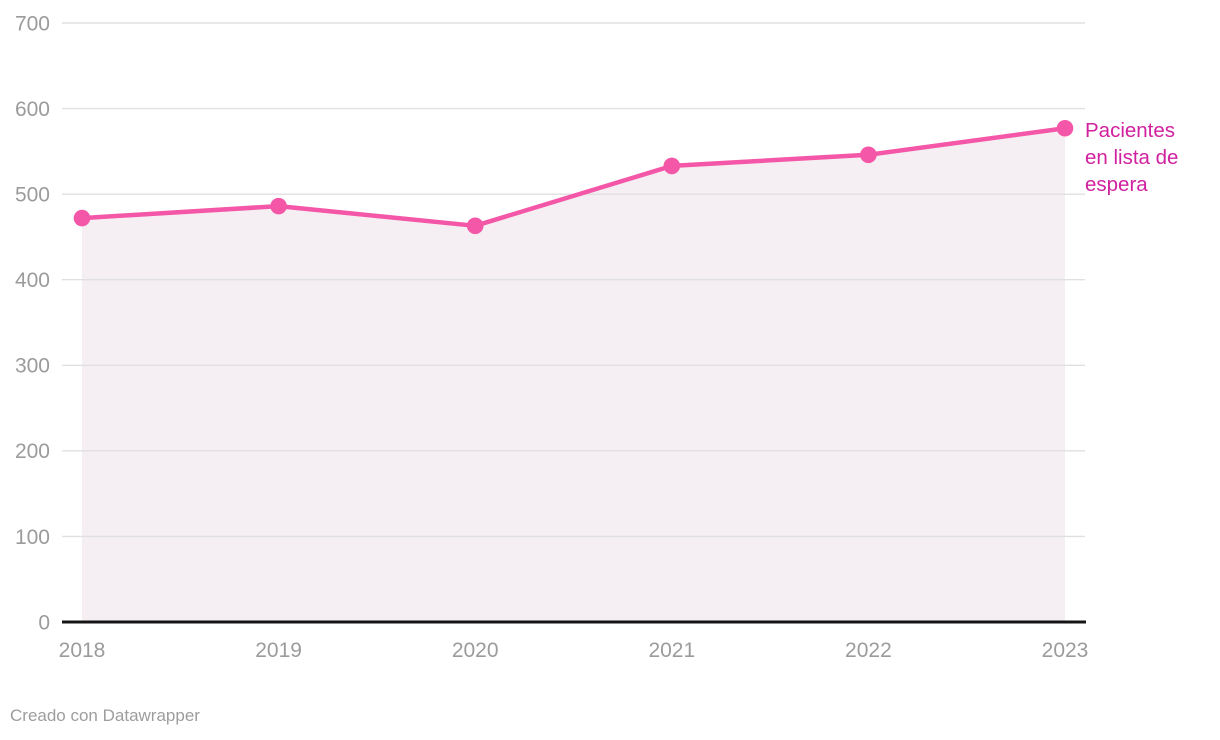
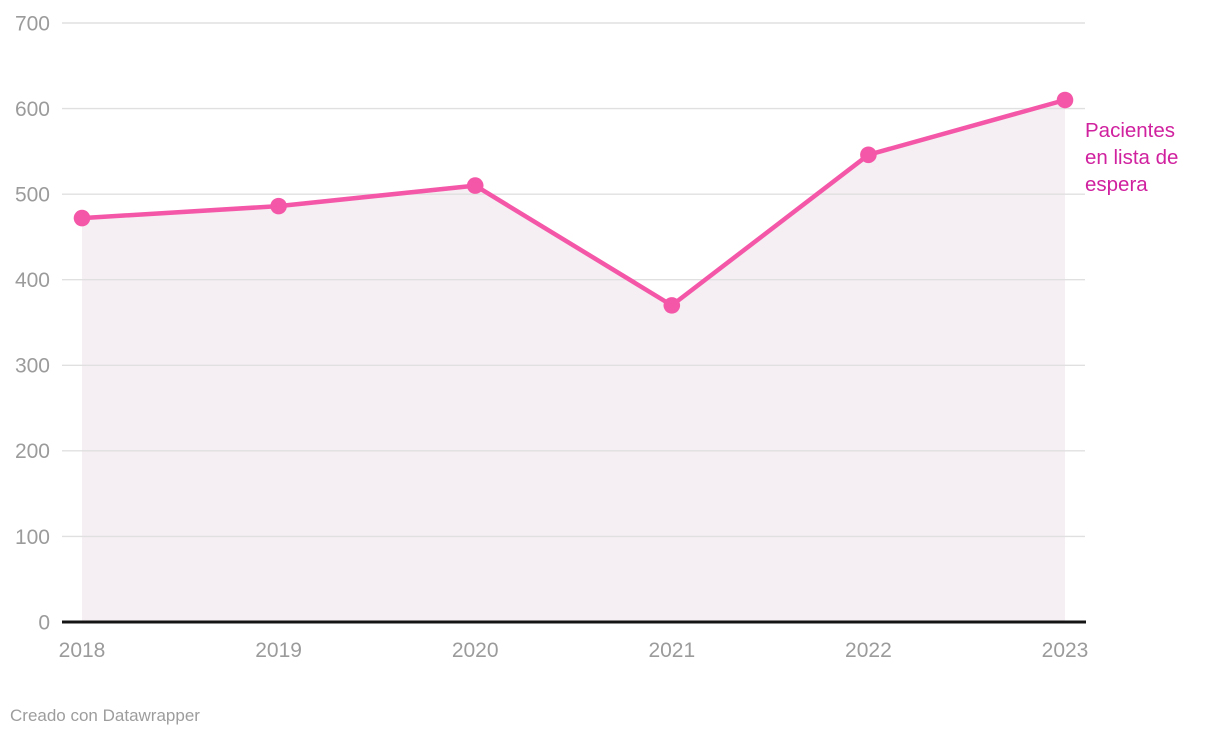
2020: 460 -> 510
2021: 530 -> 370
2023: 580 -> 610
